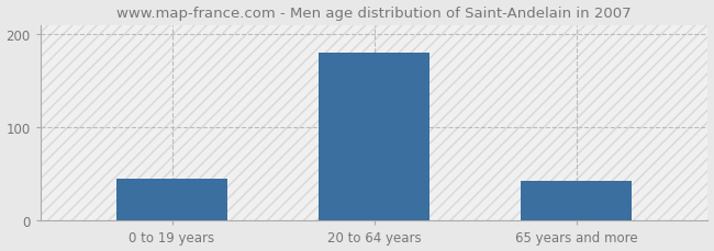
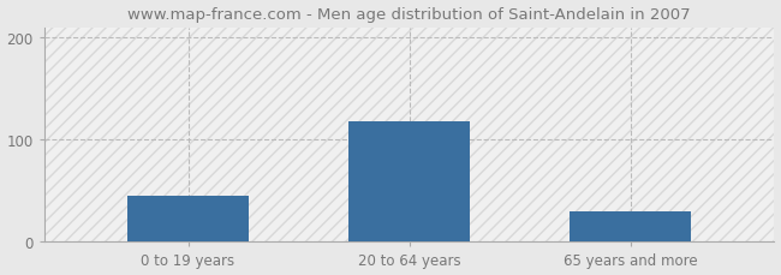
20 to 64 years: 180 -> 118
65 years and more: 43 -> 30
